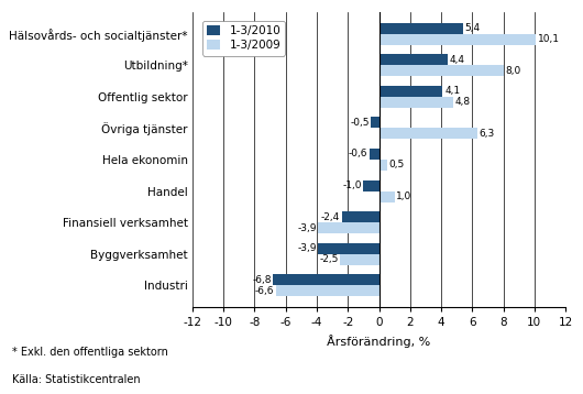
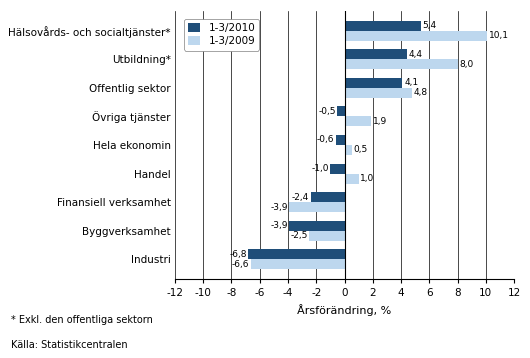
1-3/2009/Övriga tjänster: 6,3 -> 1,9
